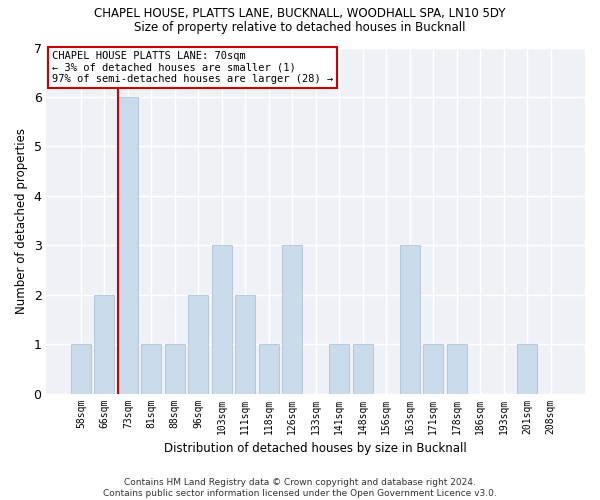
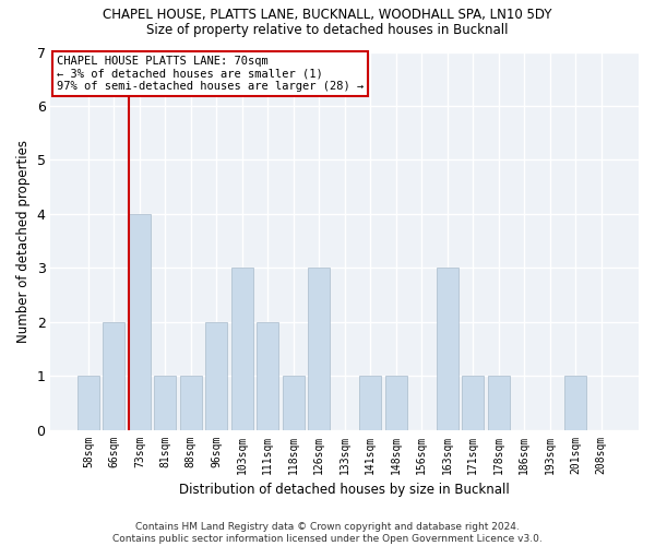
73sqm: 6 -> 4
